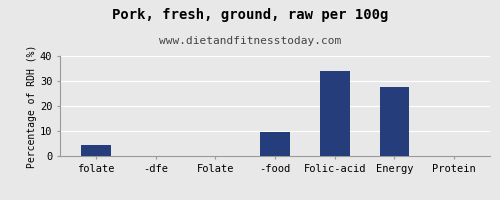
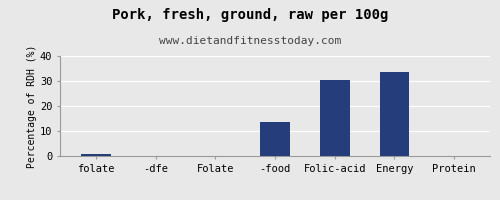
folate: 4.5 -> 1.0
-food: 9.5 -> 13.5
Folic-acid: 34.0 -> 30.5
Energy: 27.5 -> 33.5
